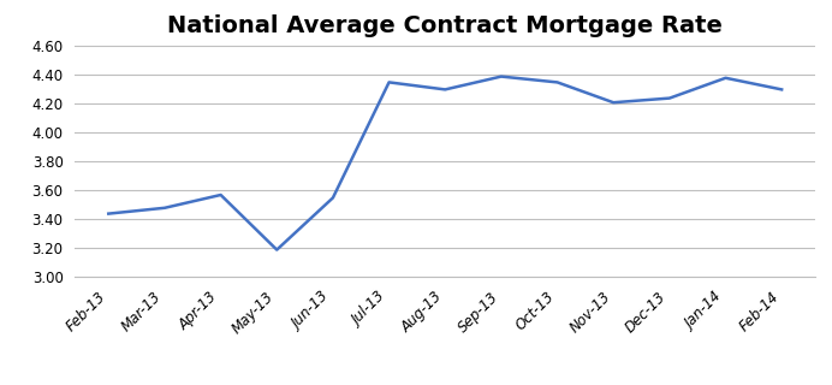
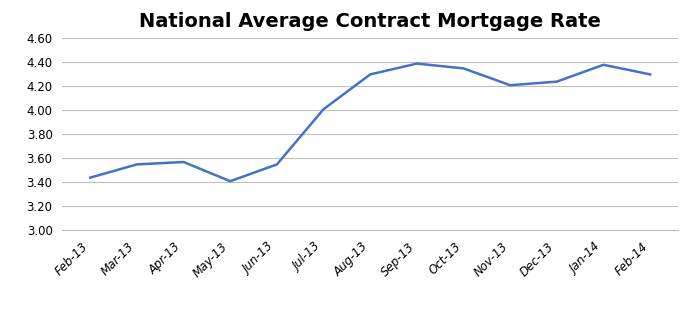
Mar-13: 3.48 -> 3.55
May-13: 3.19 -> 3.41
Jul-13: 4.35 -> 4.01
